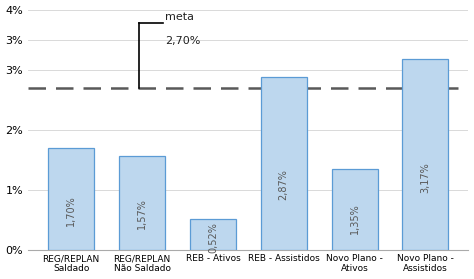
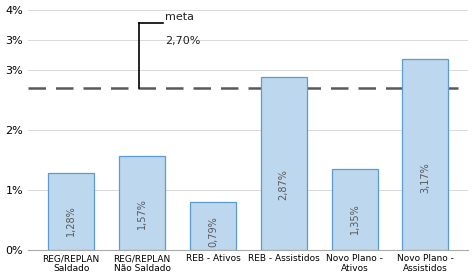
REG/REPLAN Saldado: 1,70% -> 1,28%
REB - Ativos: 0,52% -> 0,79%
